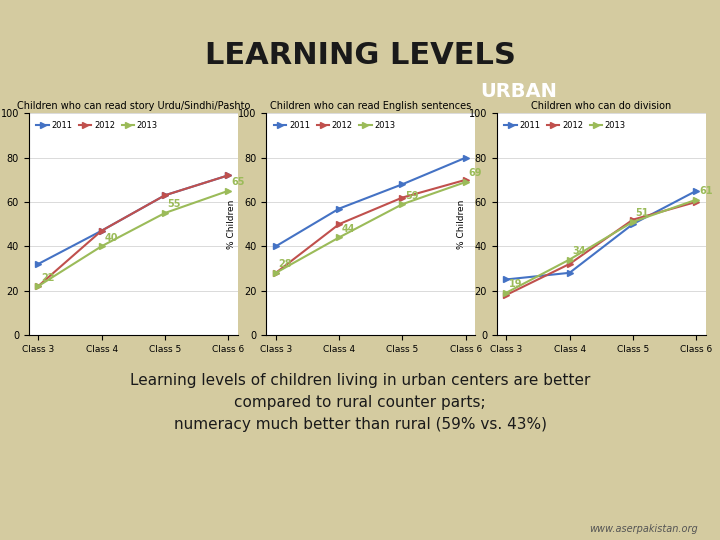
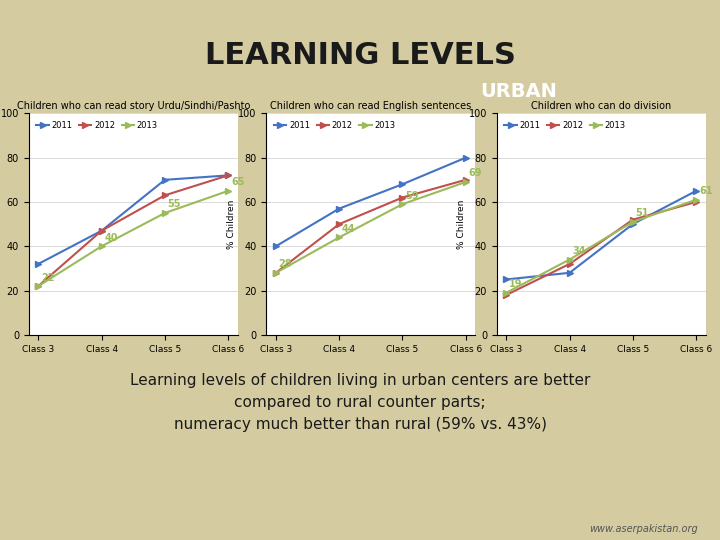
Children who can read story Urdu/Sindhi/Pashto/2011/Class 5: 63 -> 70
